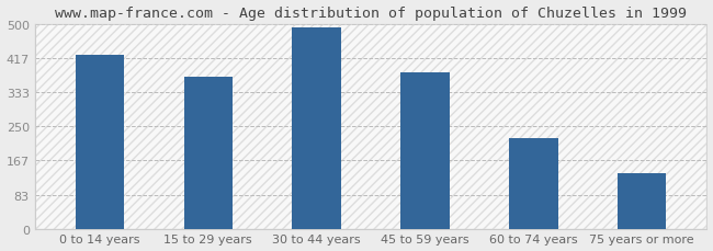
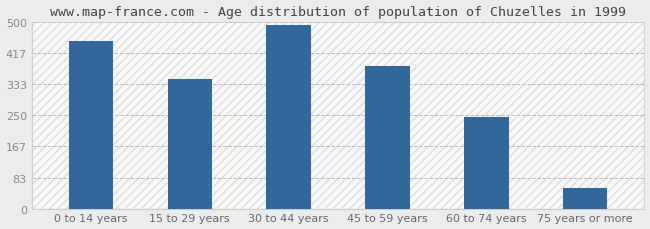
0 to 14 years: 425 -> 449
15 to 29 years: 370 -> 345
60 to 74 years: 220 -> 246
75 years or more: 135 -> 56
